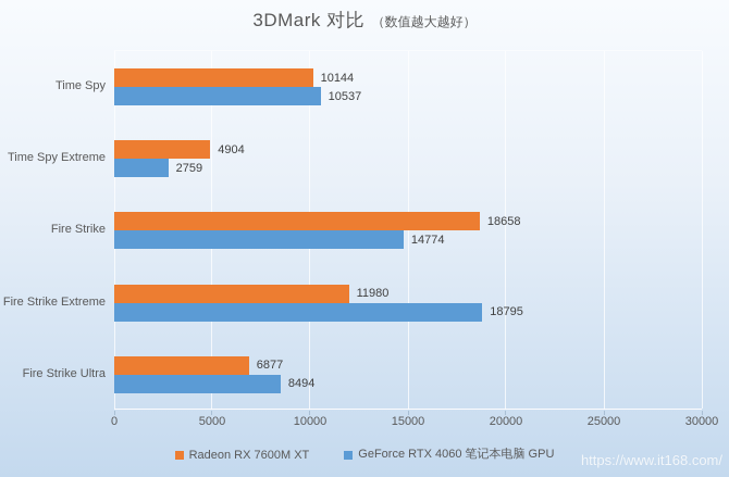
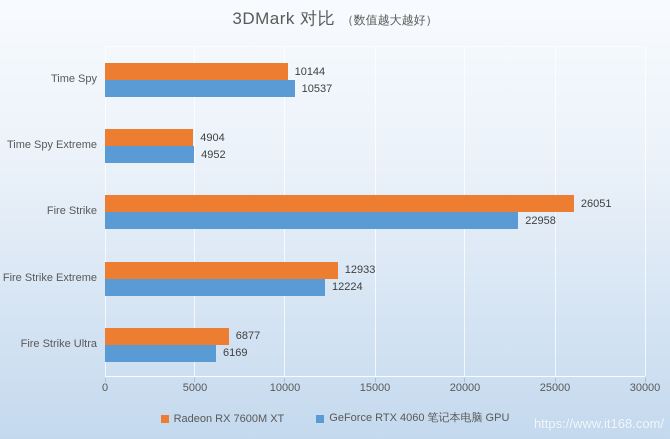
GeForce RTX 4060 笔记本电脑 GPU/Time Spy Extreme: 2759 -> 4952
Radeon RX 7600M XT/Fire Strike: 18658 -> 26051
GeForce RTX 4060 笔记本电脑 GPU/Fire Strike: 14774 -> 22958
Radeon RX 7600M XT/Fire Strike Extreme: 11980 -> 12933
GeForce RTX 4060 笔记本电脑 GPU/Fire Strike Extreme: 18795 -> 12224
GeForce RTX 4060 笔记本电脑 GPU/Fire Strike Ultra: 8494 -> 6169
